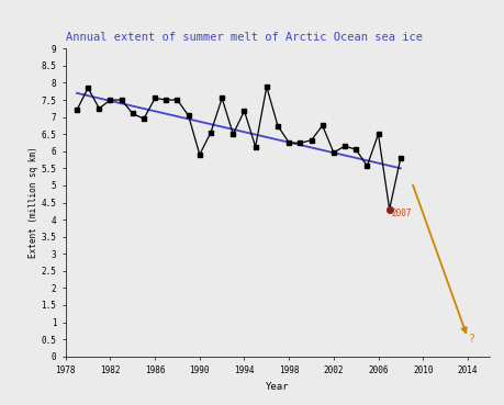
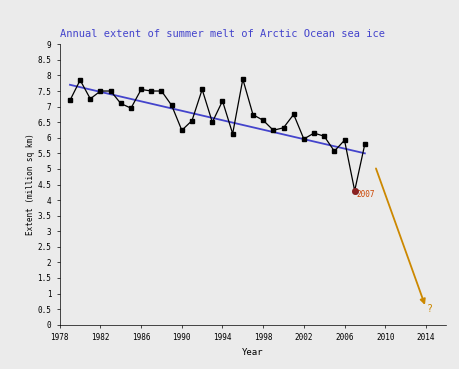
1990: 5.90 -> 6.24
1998: 6.25 -> 6.56
2006: 6.50 -> 5.92
